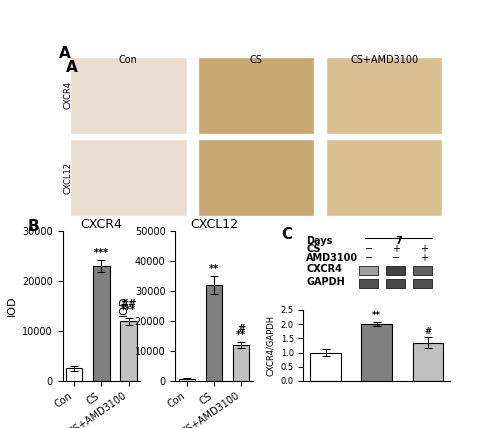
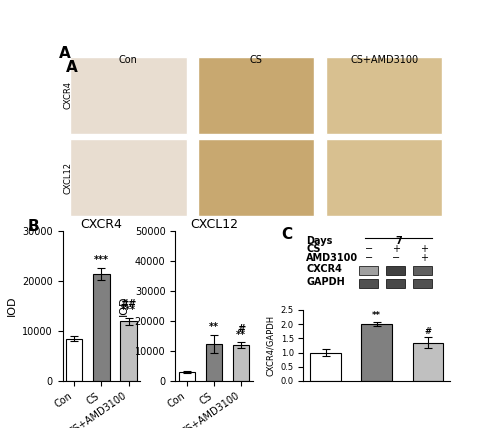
CXCR4/Con: 2500 -> 8500
CXCR4/CS: 23000 -> 21500
CXCL12/Con: 800 -> 3000
CXCL12/CS: 32000 -> 12500
